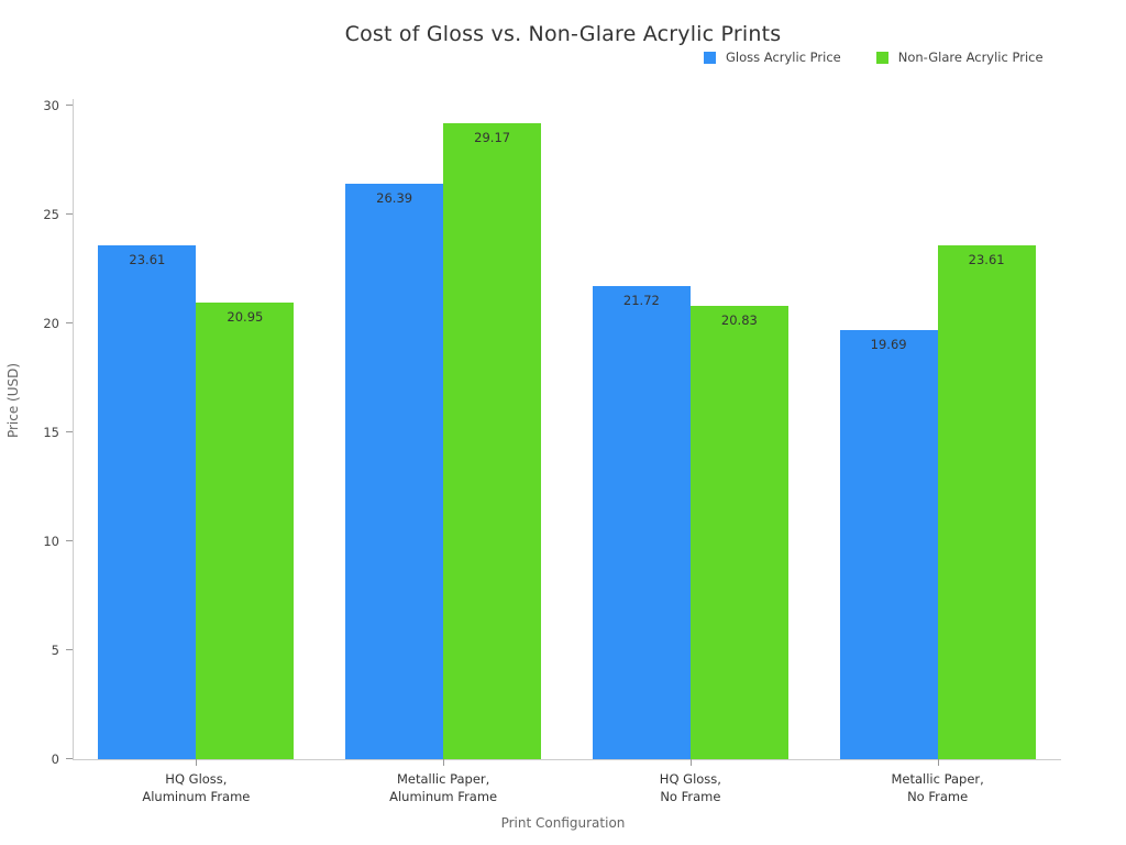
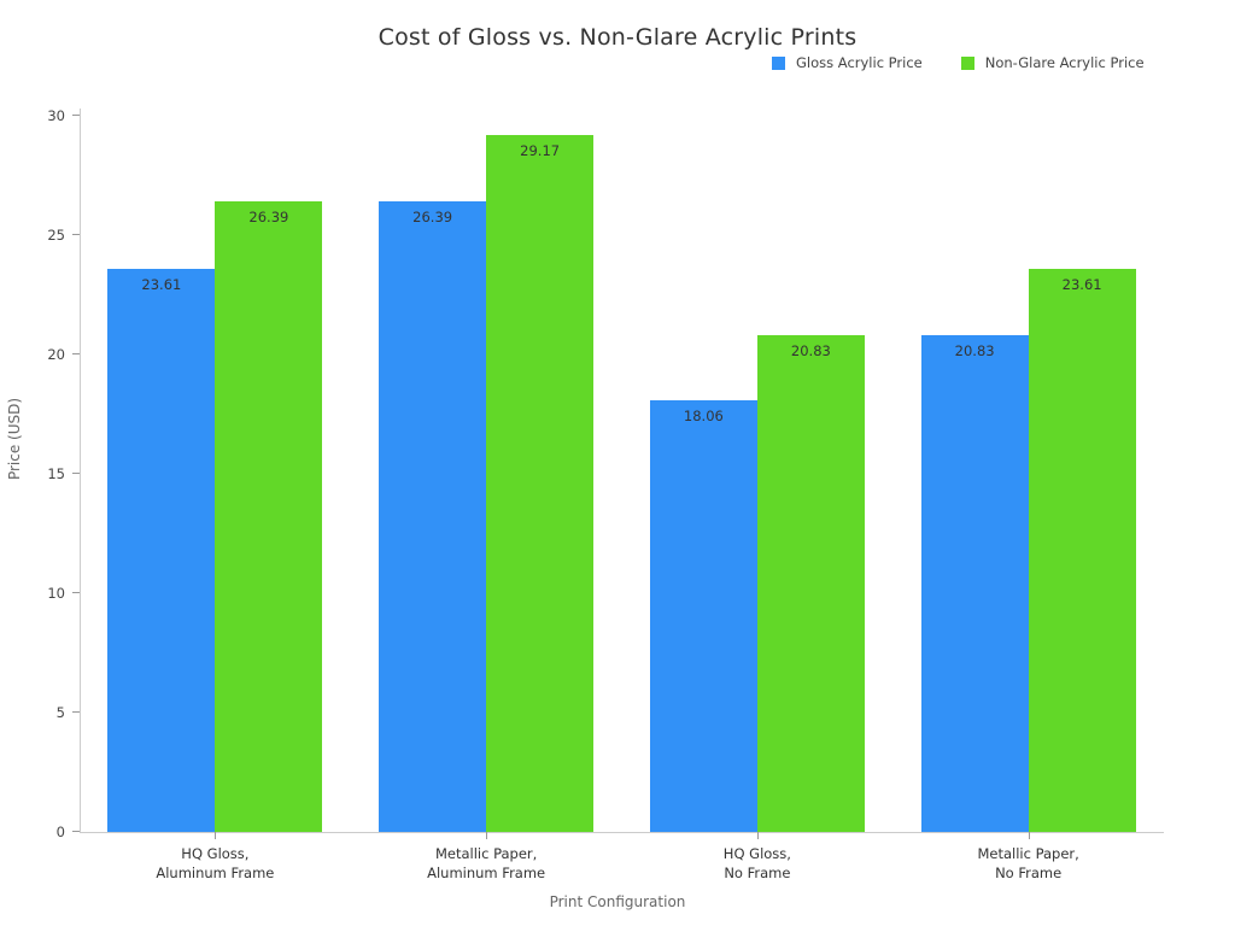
Non-Glare Acrylic Price/HQ Gloss, Aluminum Frame: 20.95 -> 26.39
Gloss Acrylic Price/HQ Gloss, No Frame: 21.72 -> 18.06
Gloss Acrylic Price/Metallic Paper, No Frame: 19.69 -> 20.83
